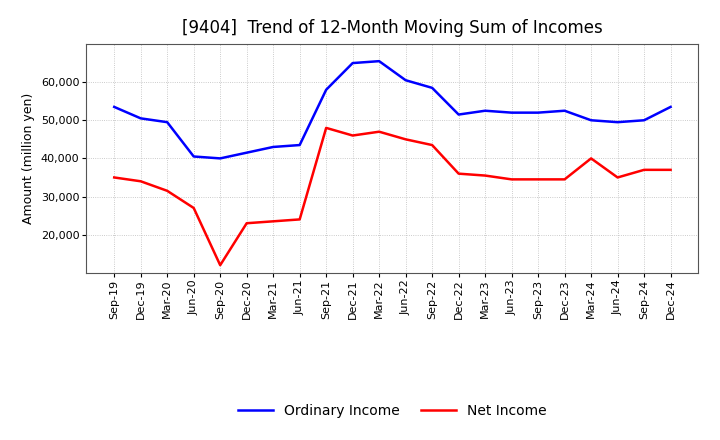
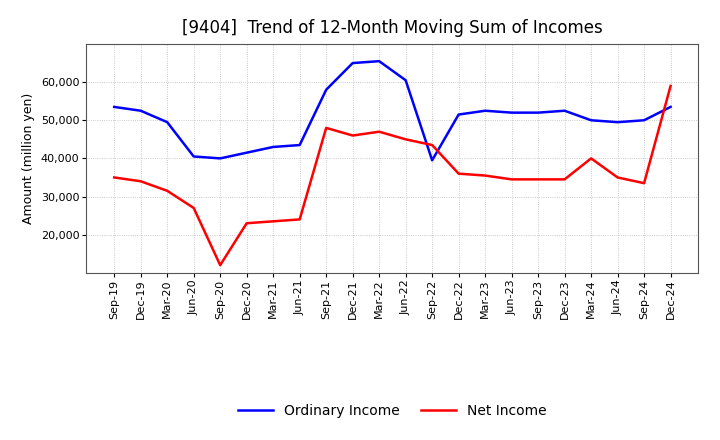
Ordinary Income/Dec-19: 50,500 -> 52,500
Ordinary Income/Sep-22: 58,500 -> 39,500
Net Income/Sep-24: 37,000 -> 33,500
Net Income/Dec-24: 37,000 -> 59,000
